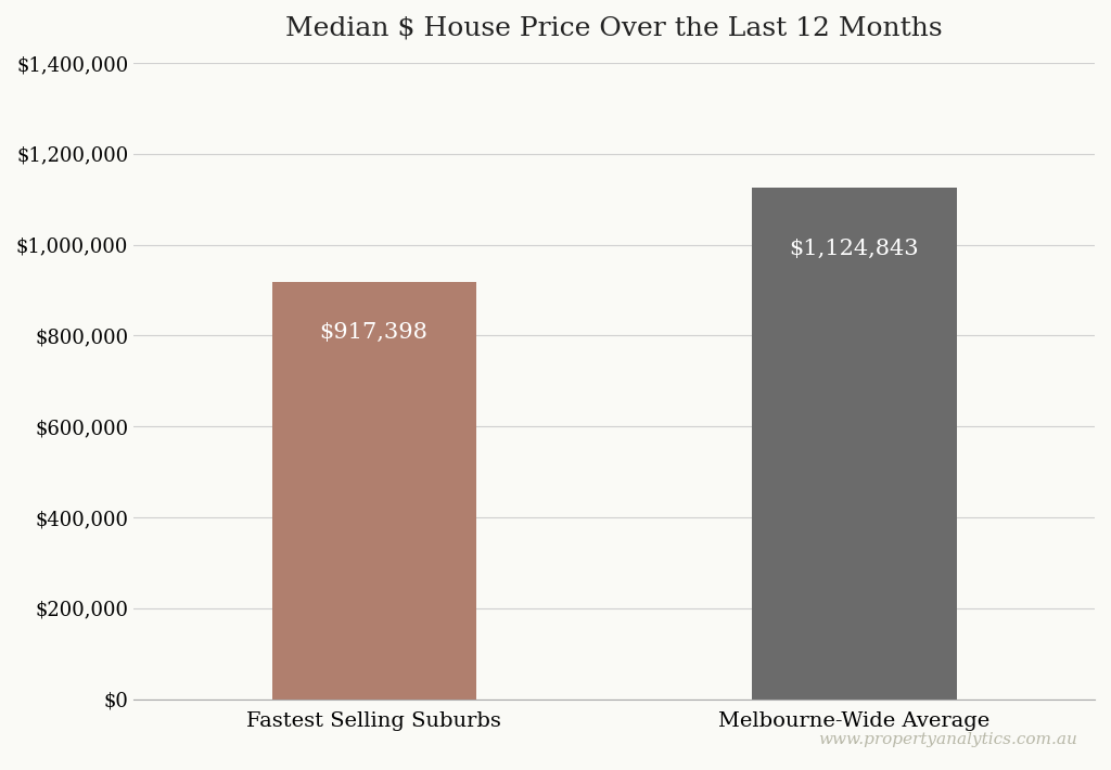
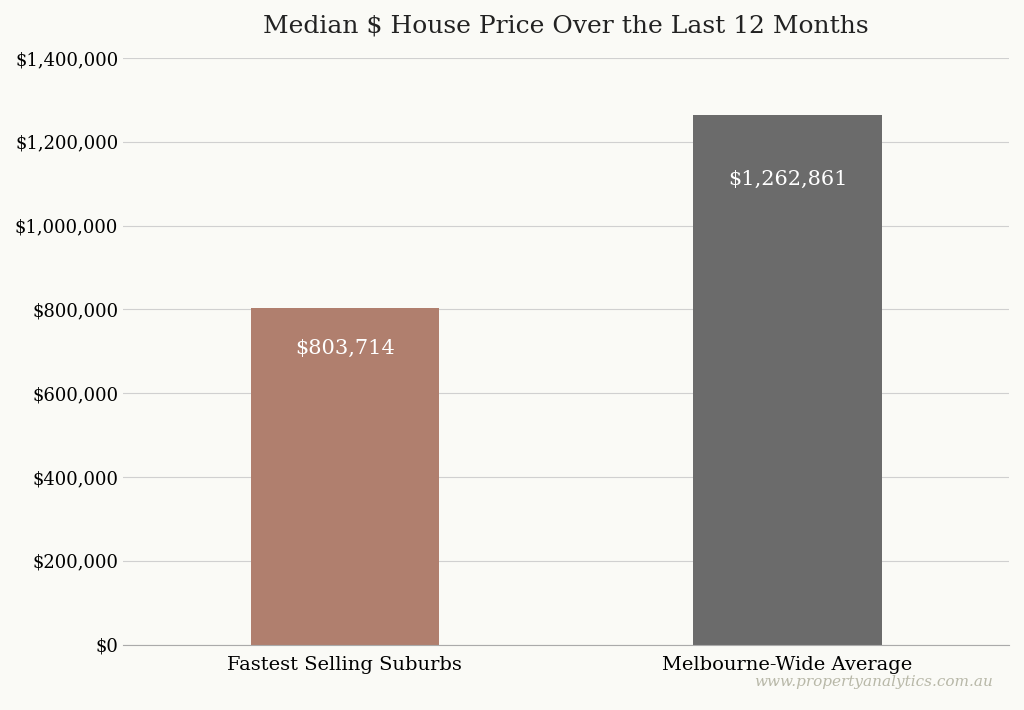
Fastest Selling Suburbs: $917,398 -> $803,714
Melbourne-Wide Average: $1,124,843 -> $1,262,861
